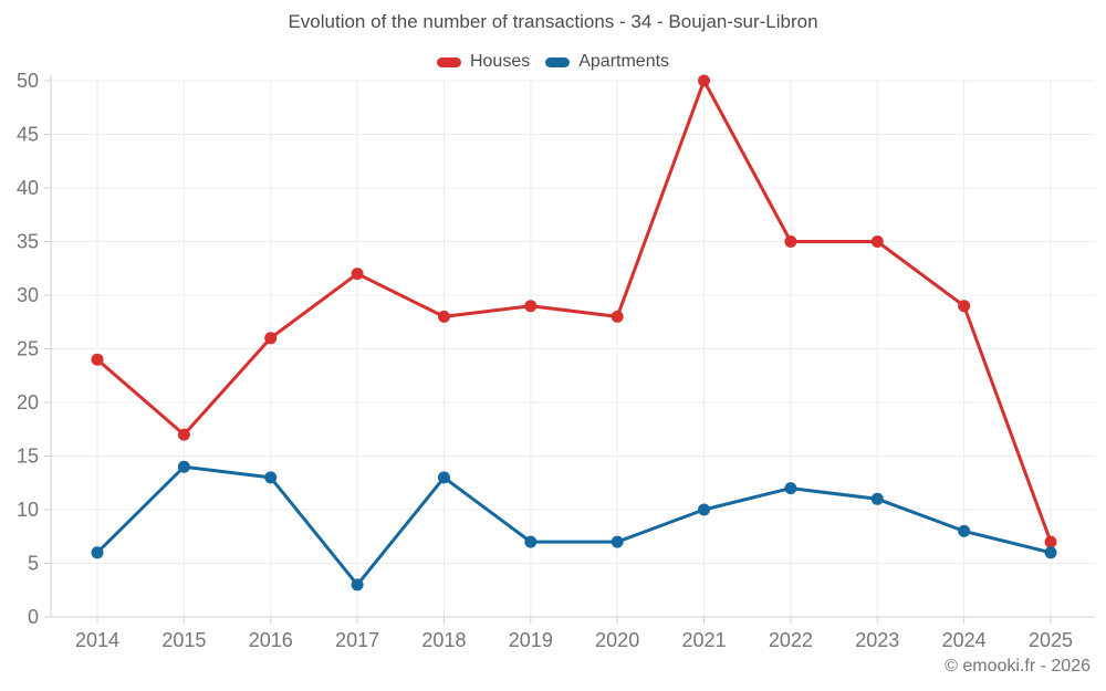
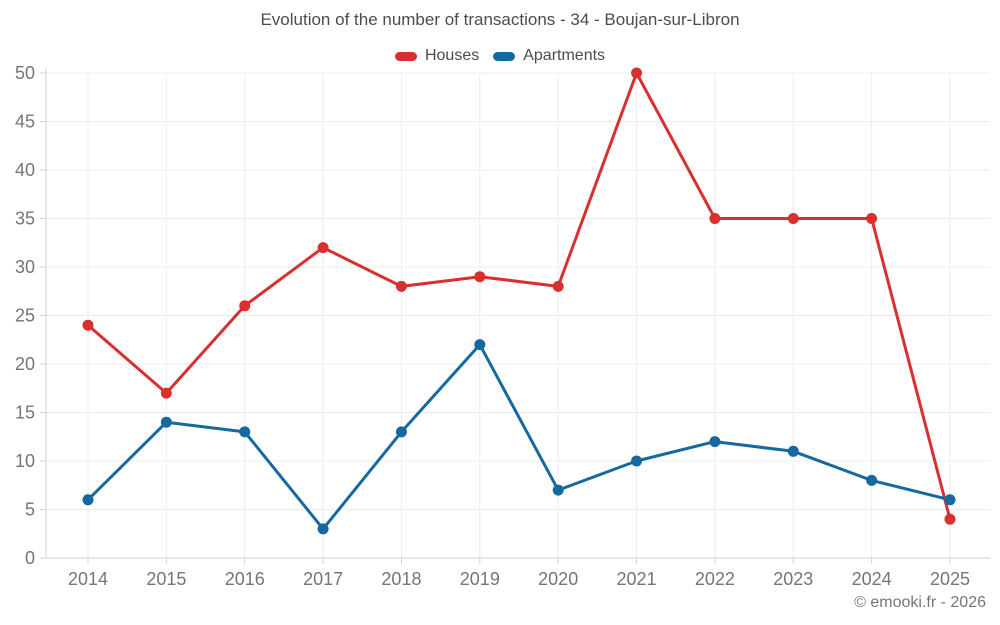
Apartments/2019: 7 -> 22
Houses/2024: 29 -> 35
Houses/2025: 7 -> 4
